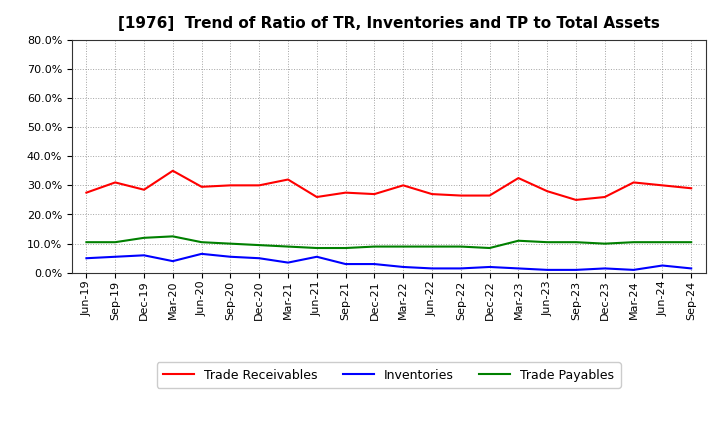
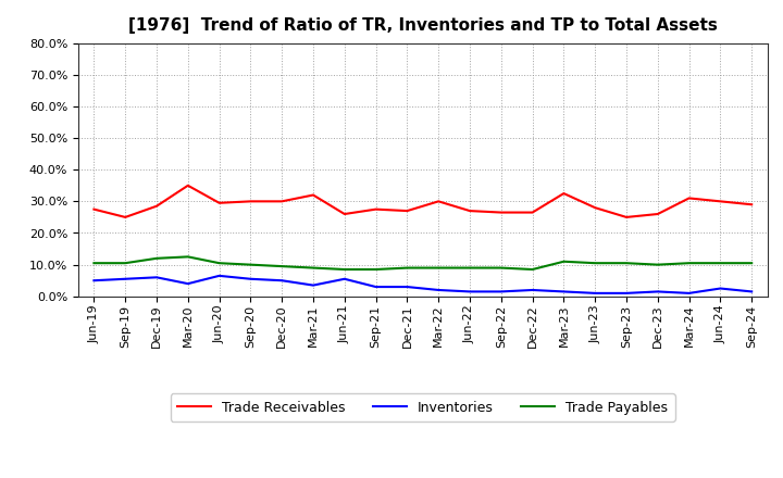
Trade Receivables/Sep-19: 31.0% -> 25.0%
